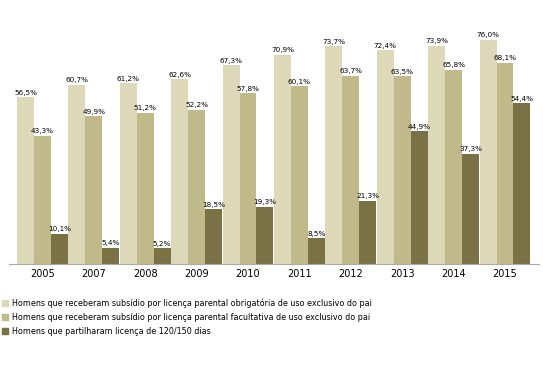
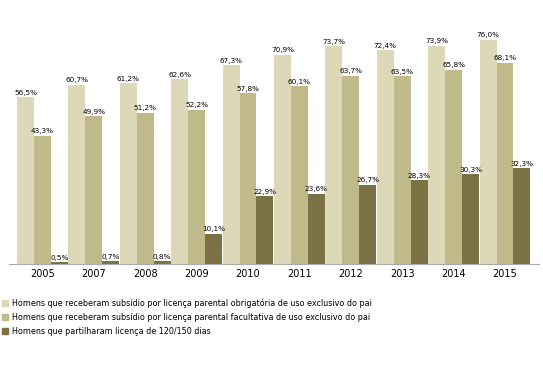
Homens que partilharam licença de 120/150 dias/2005: 10,1% -> 0,5%
Homens que partilharam licença de 120/150 dias/2007: 5,4% -> 0,7%
Homens que partilharam licença de 120/150 dias/2008: 5,2% -> 0,8%
Homens que partilharam licença de 120/150 dias/2009: 18,5% -> 10,1%
Homens que partilharam licença de 120/150 dias/2010: 19,3% -> 22,9%
Homens que partilharam licença de 120/150 dias/2011: 8,5% -> 23,6%
Homens que partilharam licença de 120/150 dias/2012: 21,3% -> 26,7%
Homens que partilharam licença de 120/150 dias/2013: 44,9% -> 28,3%
Homens que partilharam licença de 120/150 dias/2014: 37,3% -> 30,3%
Homens que partilharam licença de 120/150 dias/2015: 54,4% -> 32,3%
